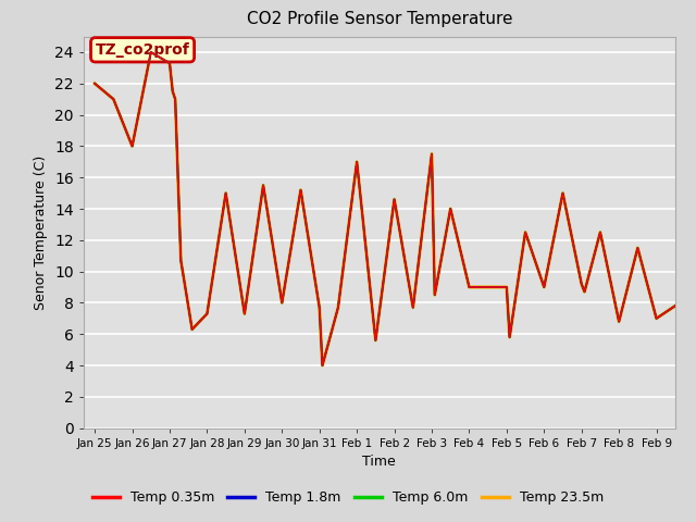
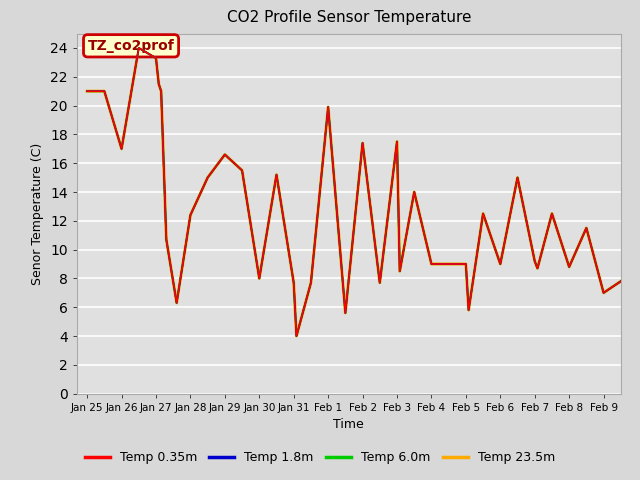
Jan 25: 22.0 -> 21.0
Jan 26: 18.0 -> 17.0
Jan 28: 7.3 -> 12.4
Jan 29: 7.3 -> 16.6
Feb 1: 17.0 -> 19.9
Feb 2: 14.6 -> 17.4
Feb 8: 6.8 -> 8.8
